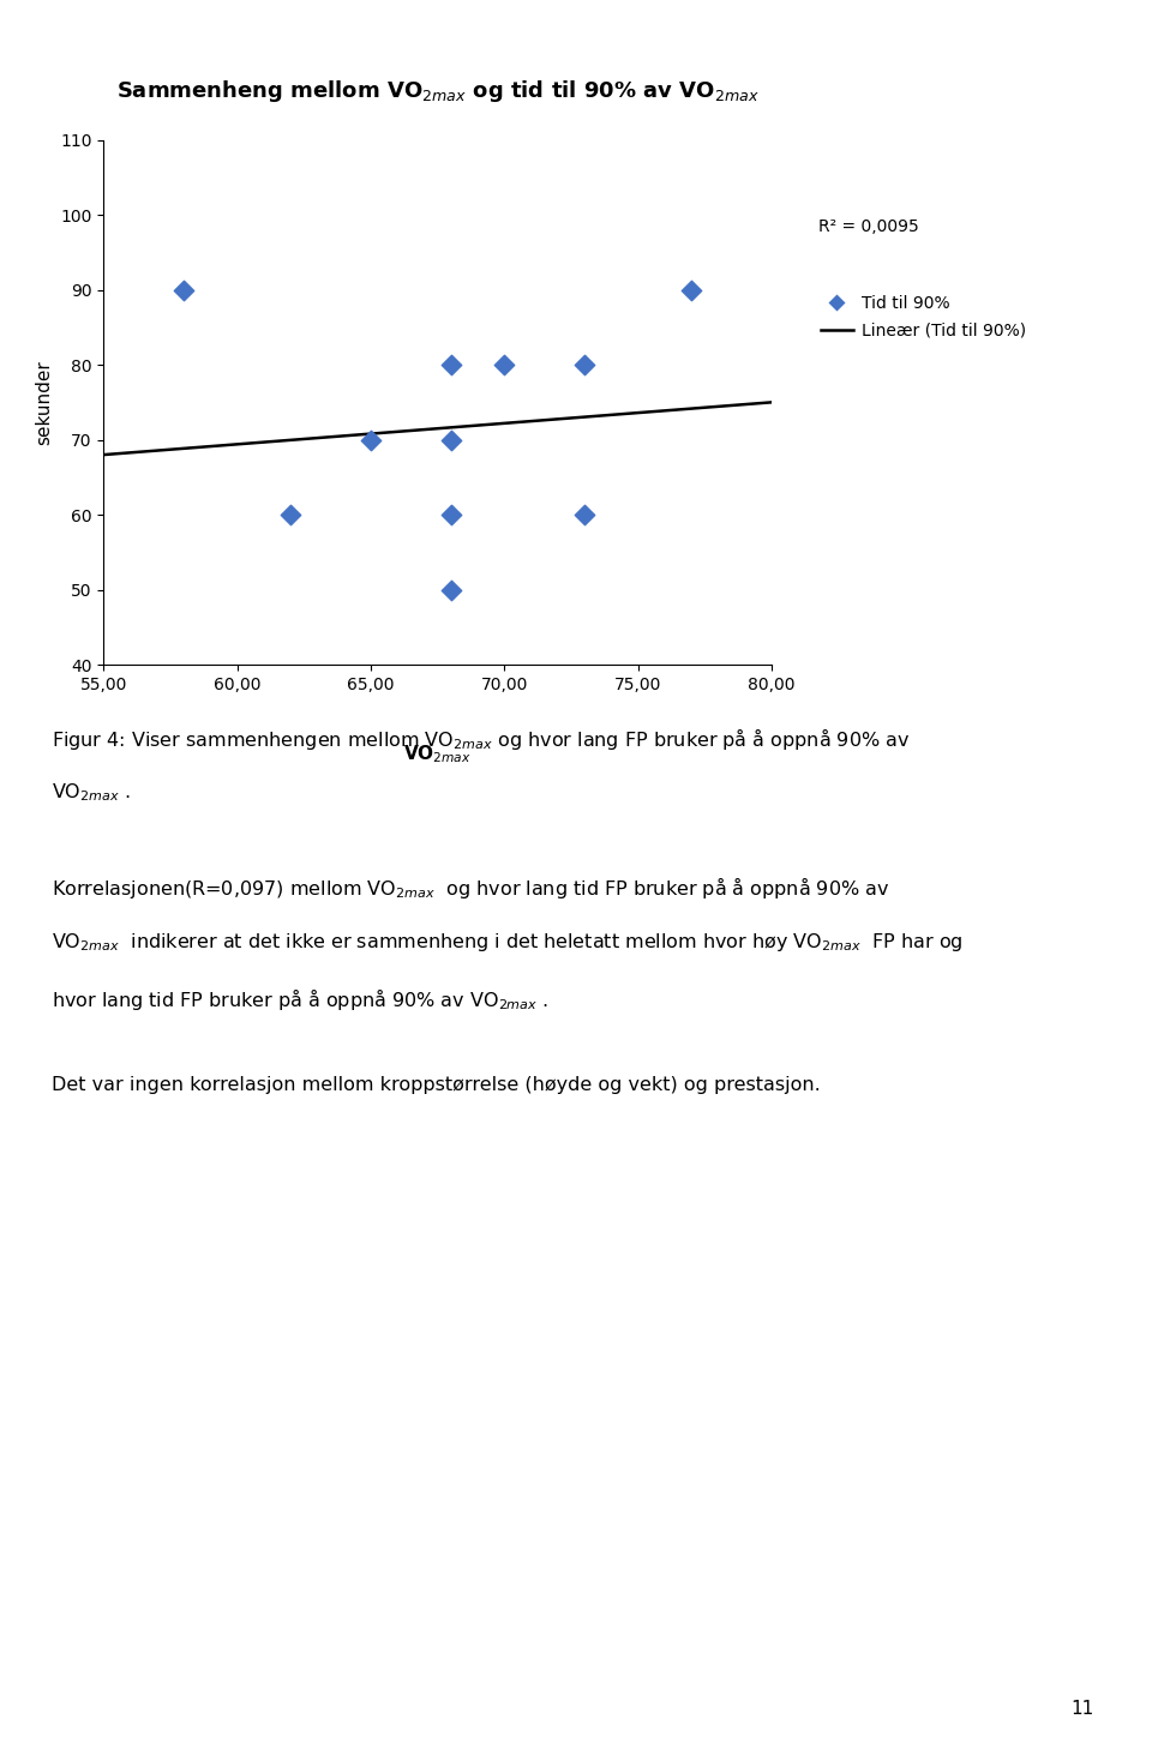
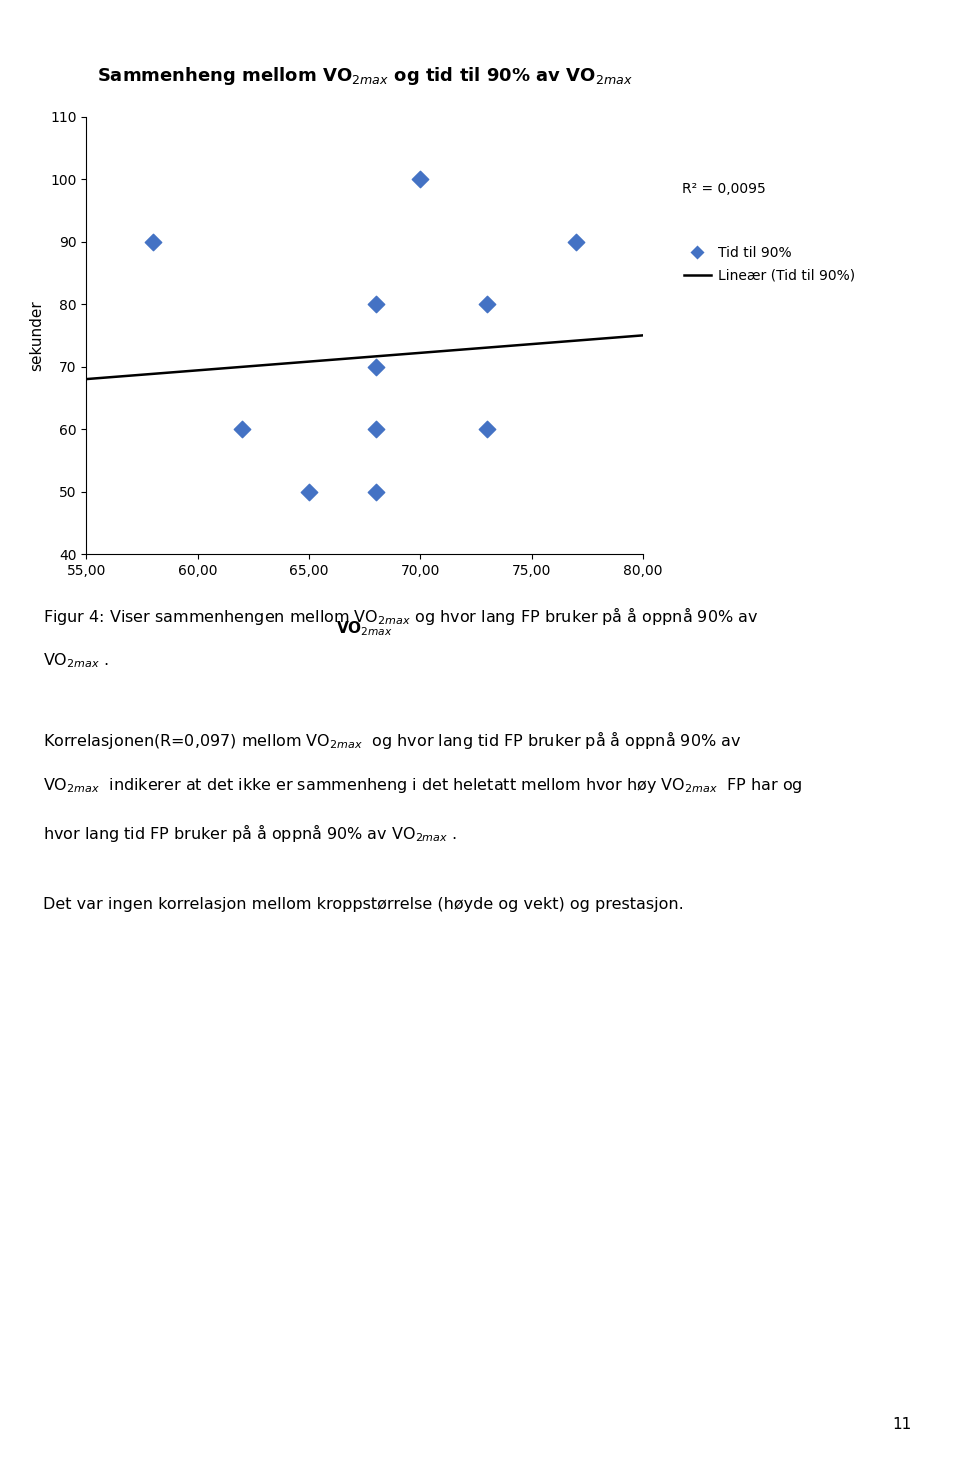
65,00: 70 -> 50
70,00: 80 -> 100
